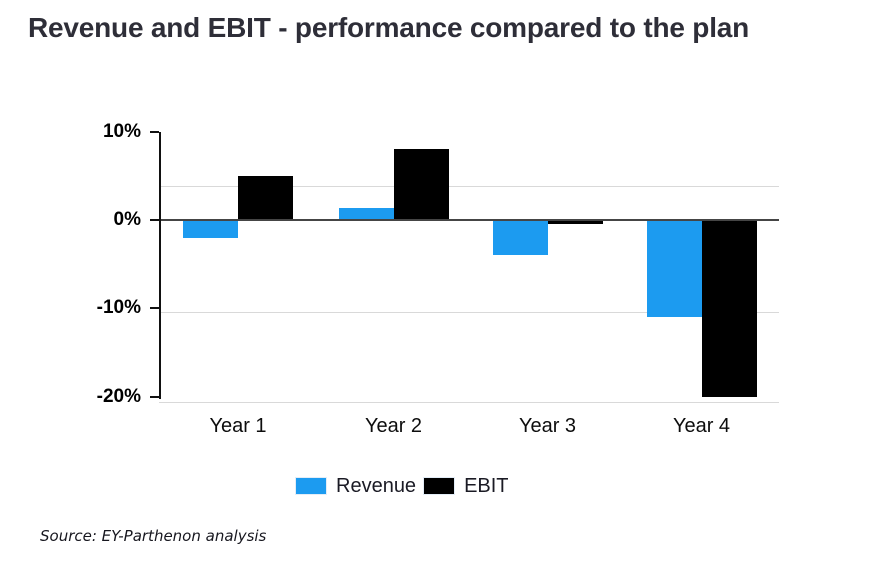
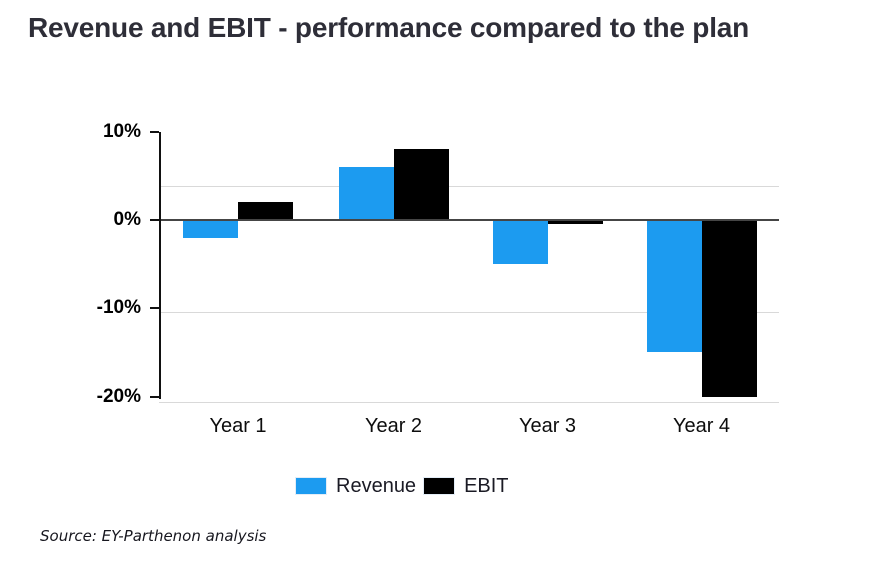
EBIT/Year 1: 5% -> 2%
Revenue/Year 2: 1% -> 6%
Revenue/Year 3: -4% -> -5%
Revenue/Year 4: -11% -> -15%
